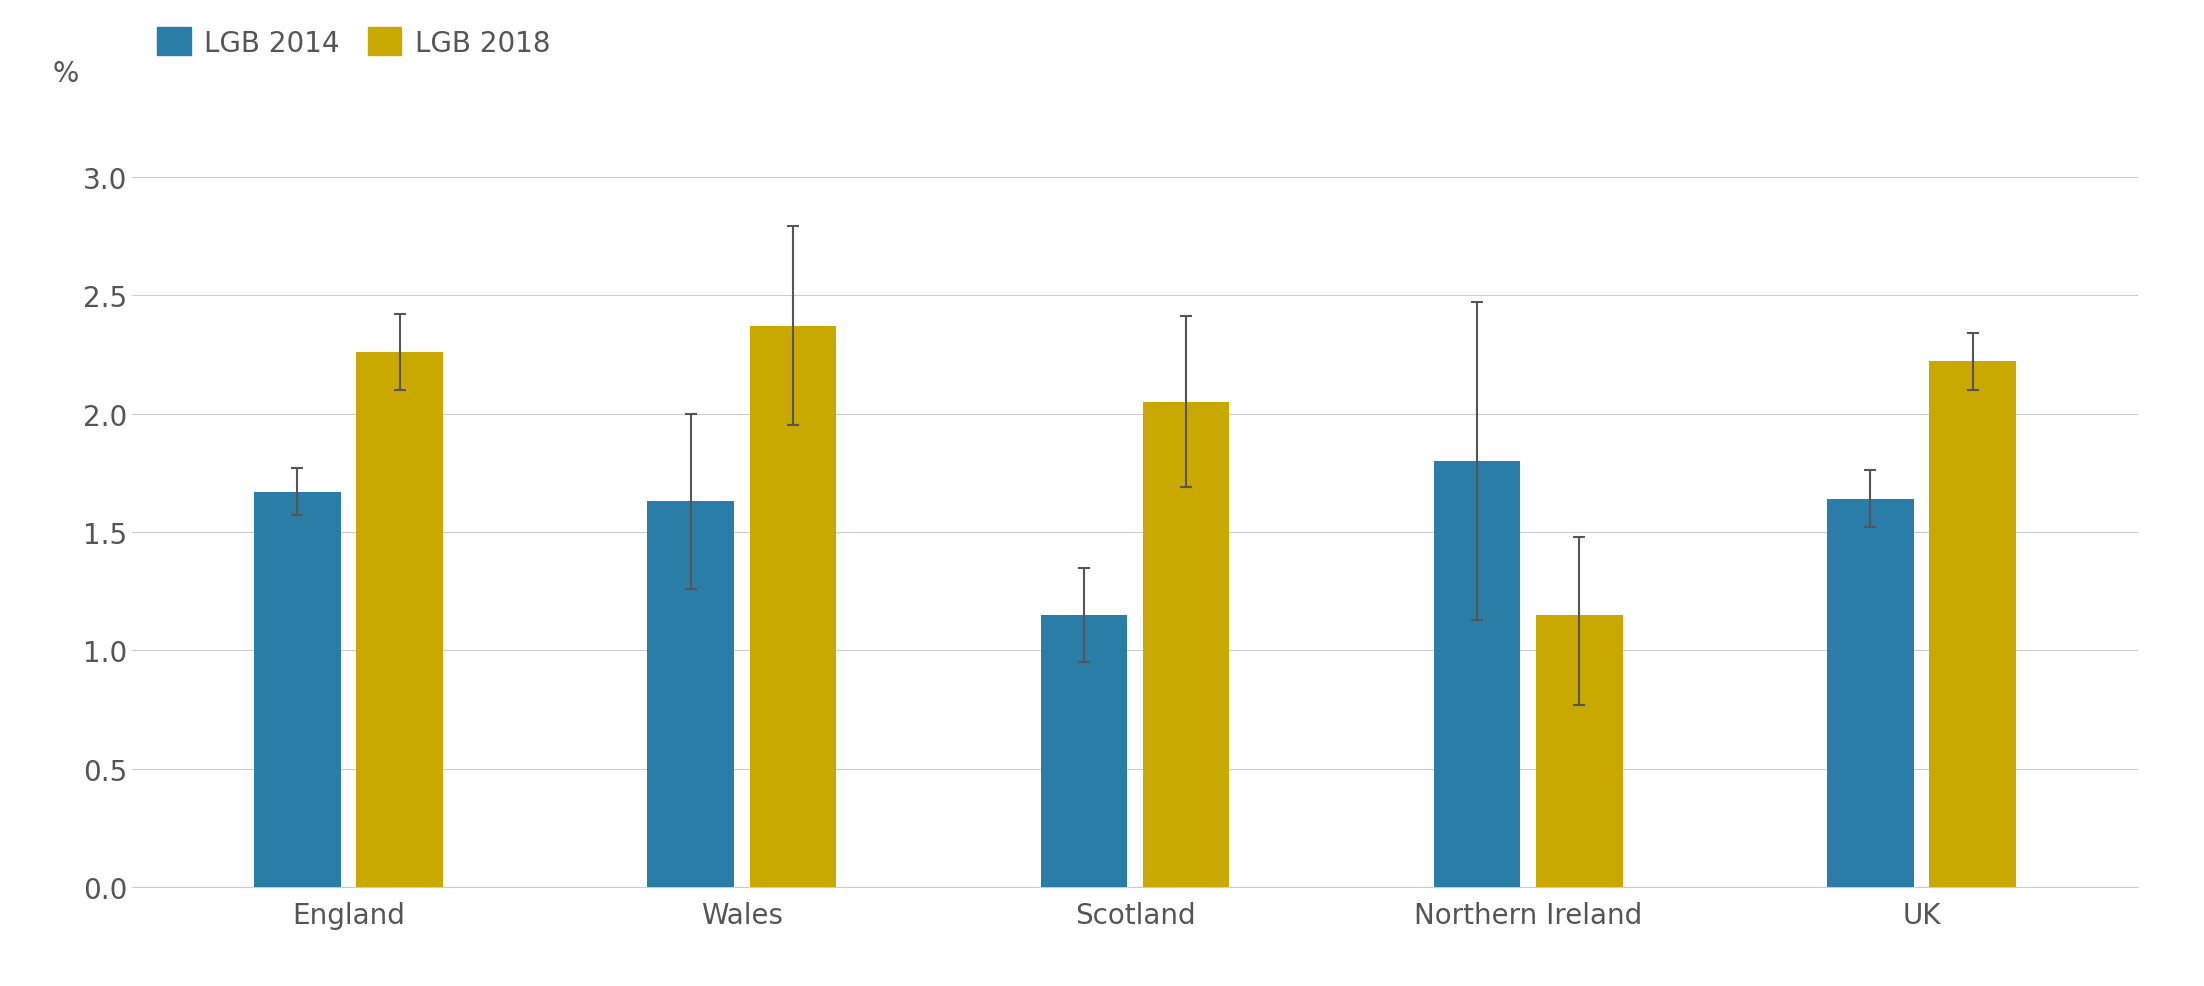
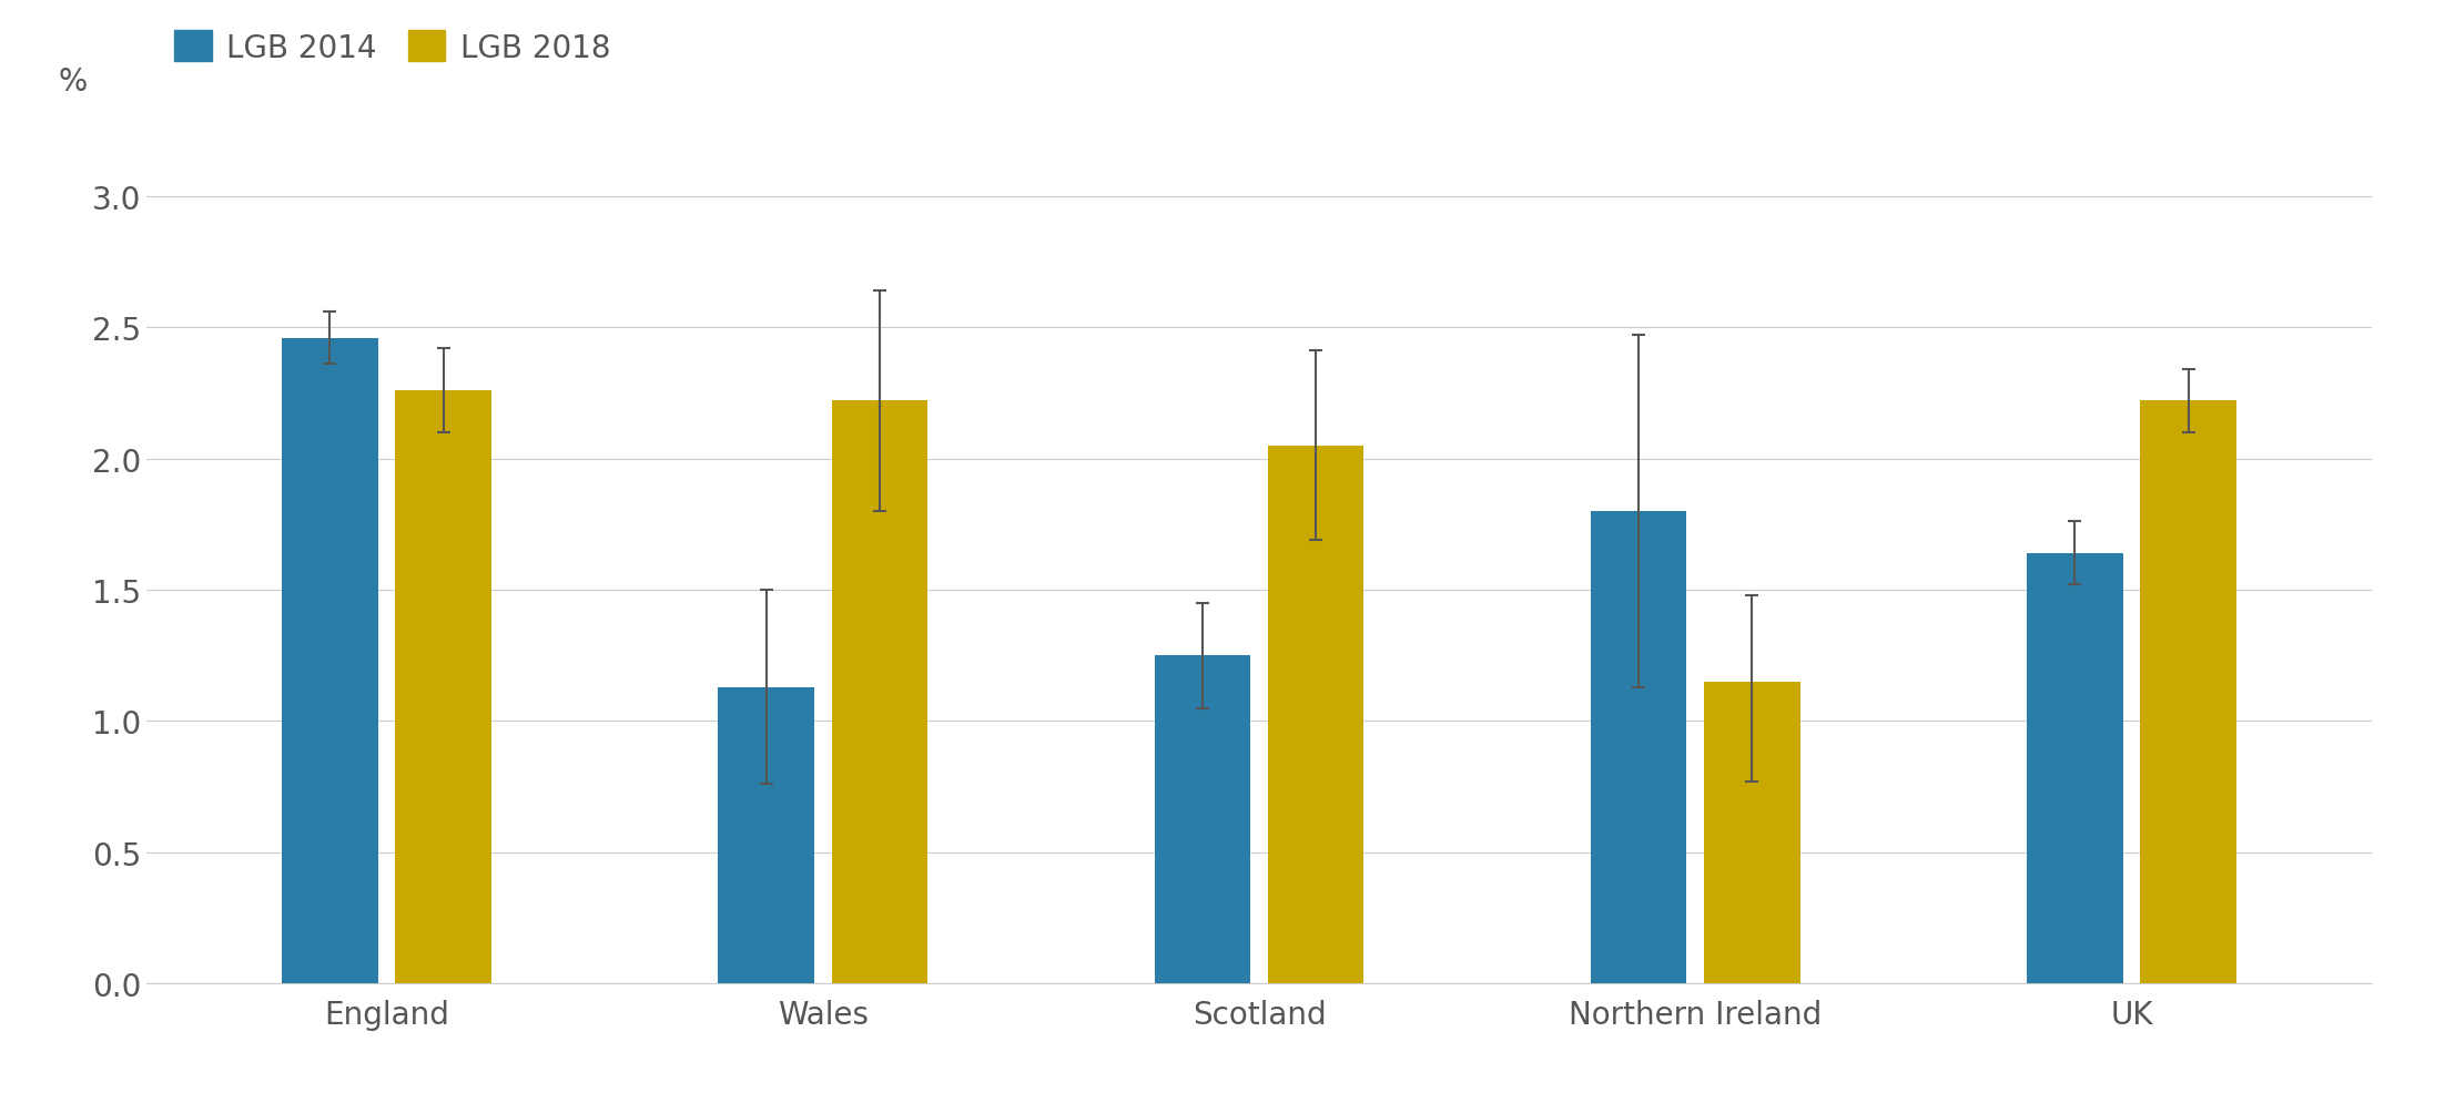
LGB 2014/England: 1.67 -> 2.46
LGB 2014/Wales: 1.63 -> 1.13
LGB 2018/Wales: 2.37 -> 2.22
LGB 2014/Scotland: 1.15 -> 1.25
